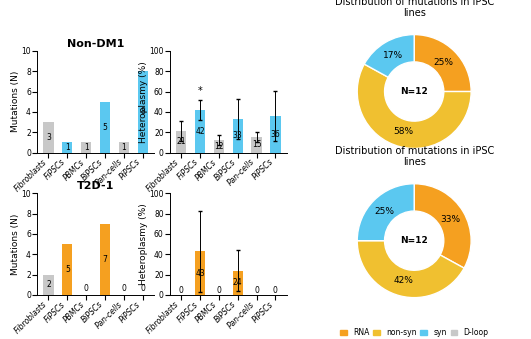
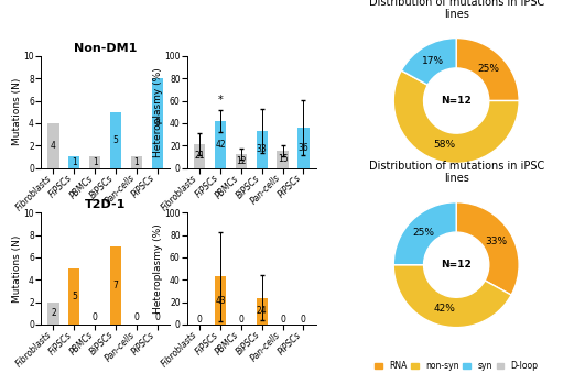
Non-DM1/Fibroblasts: 3 -> 4
